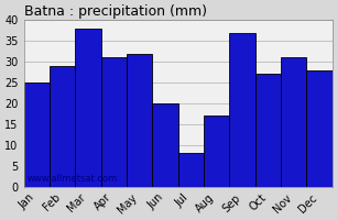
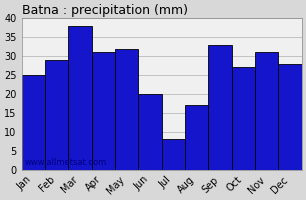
Sep: 37 -> 33
